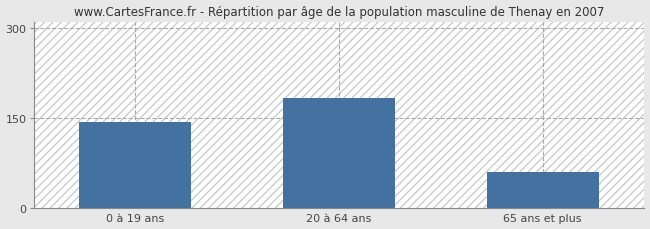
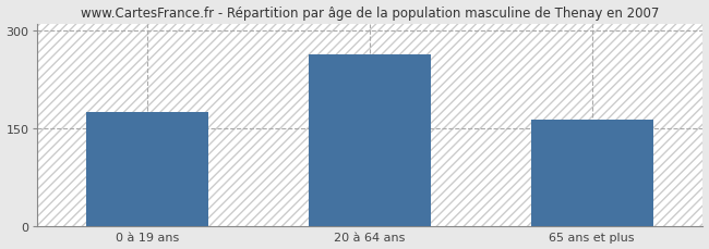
0 à 19 ans: 143 -> 174
20 à 64 ans: 183 -> 262
65 ans et plus: 60 -> 162
